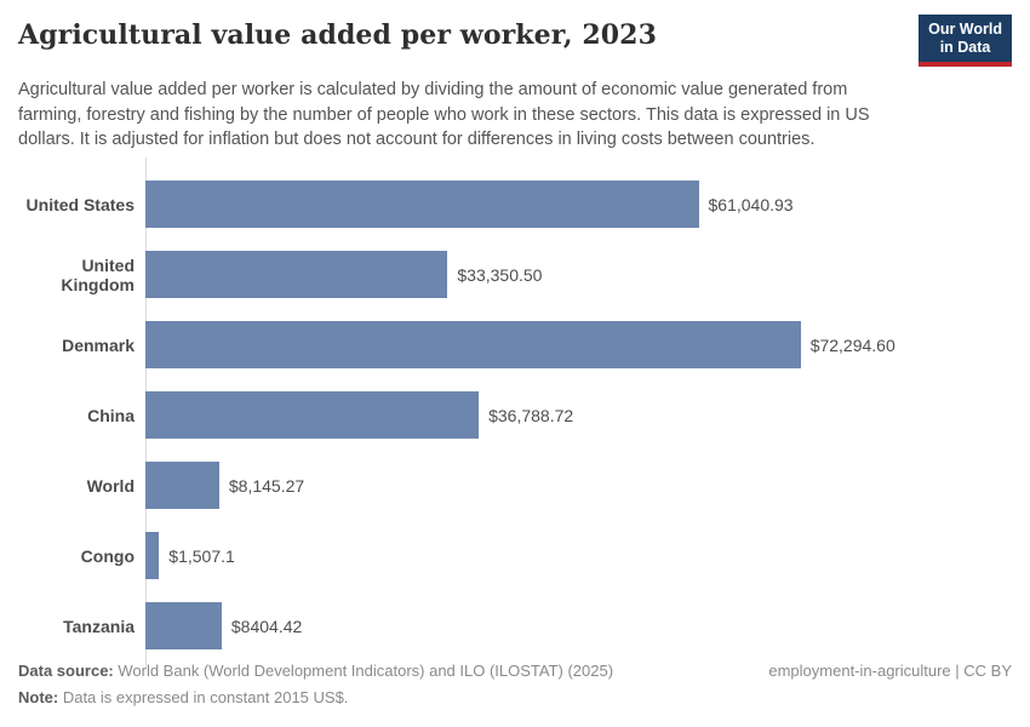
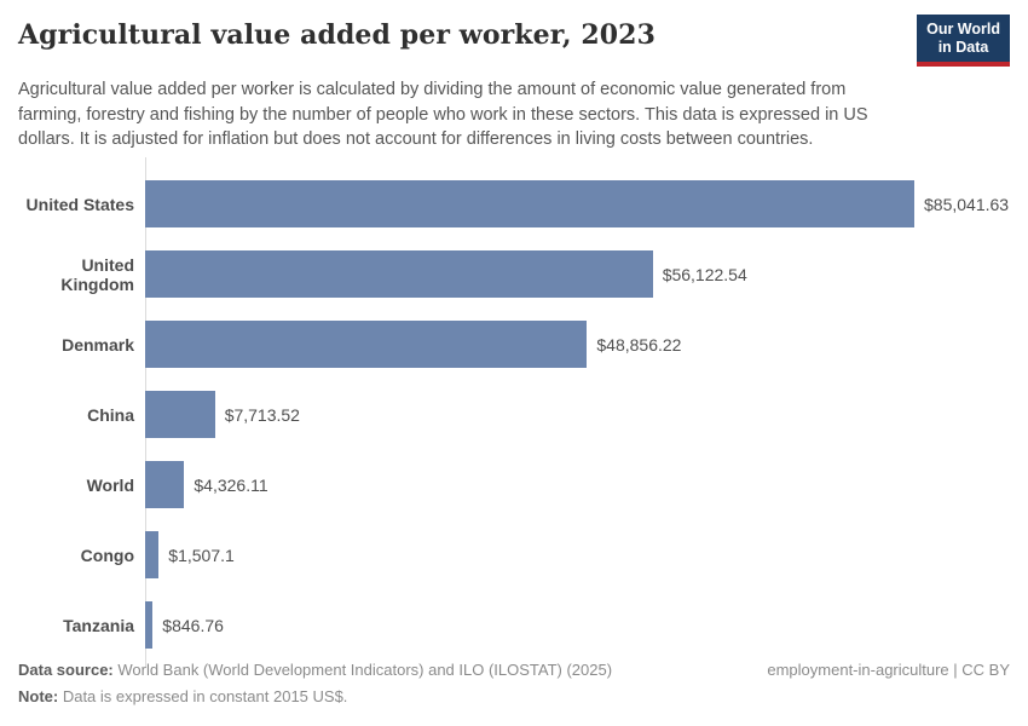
United States: $61,040.93 -> $85,041.63
United Kingdom: $33,350.50 -> $56,122.54
Denmark: $72,294.60 -> $48,856.22
China: $36,788.72 -> $7,713.52
World: $8,145.27 -> $4,326.11
Tanzania: $8404.42 -> $846.76
